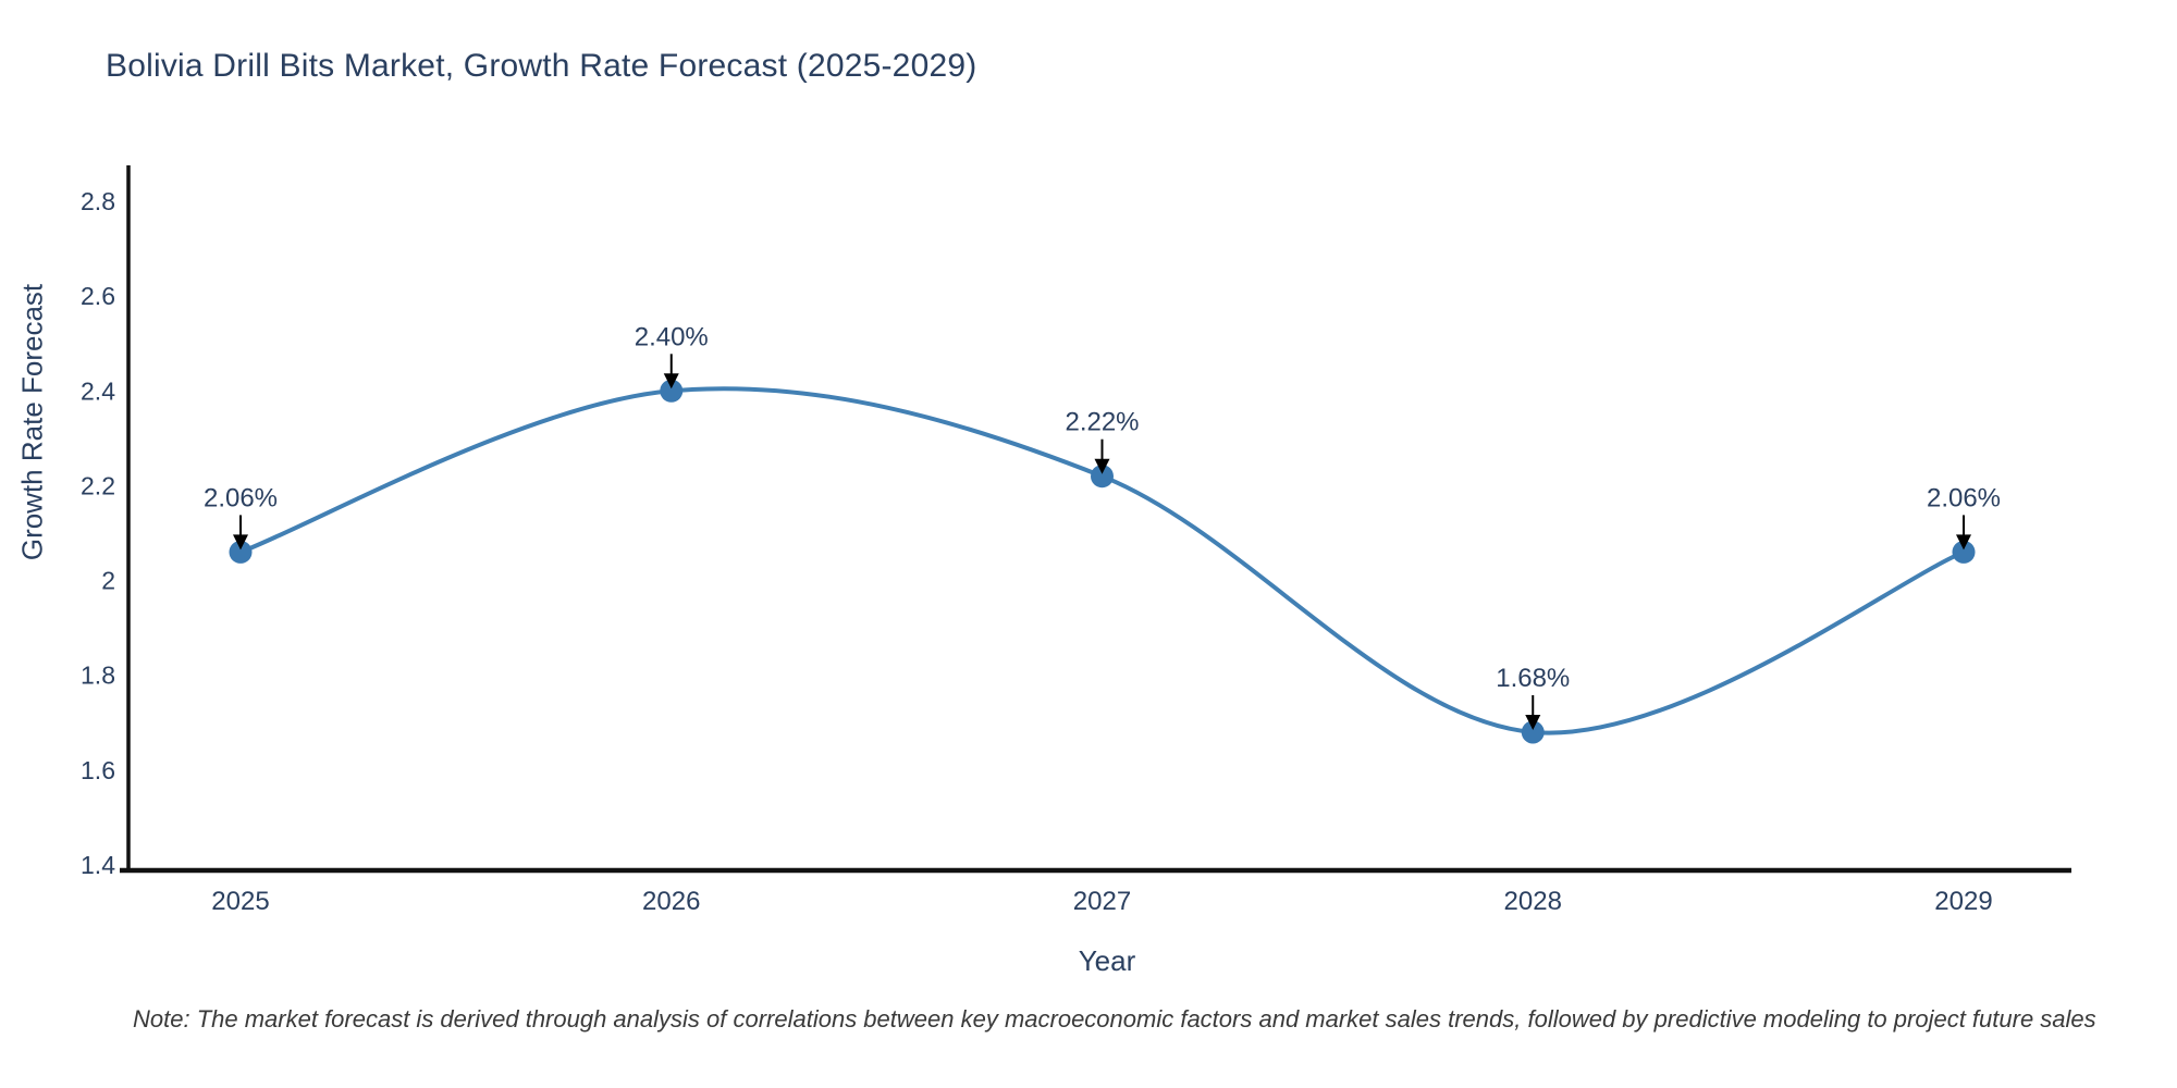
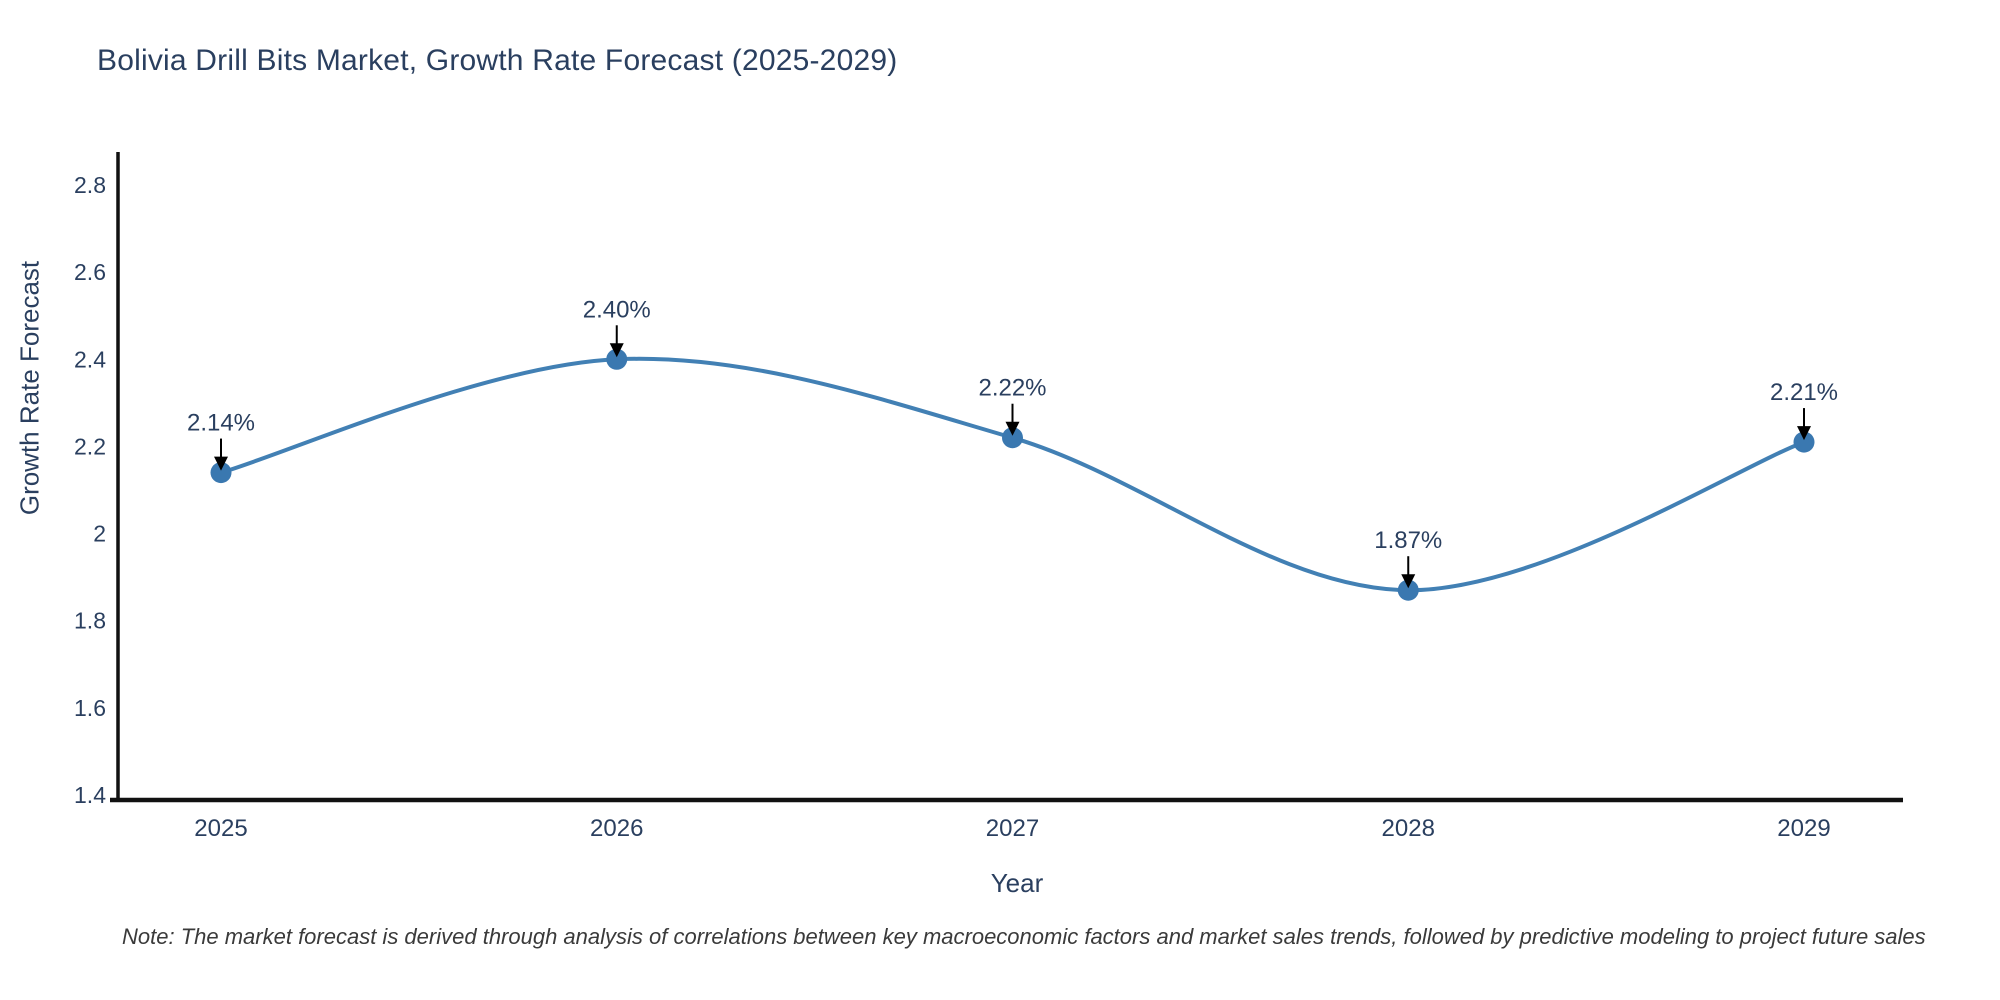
2025: 2.06% -> 2.14%
2028: 1.68% -> 1.87%
2029: 2.06% -> 2.21%
